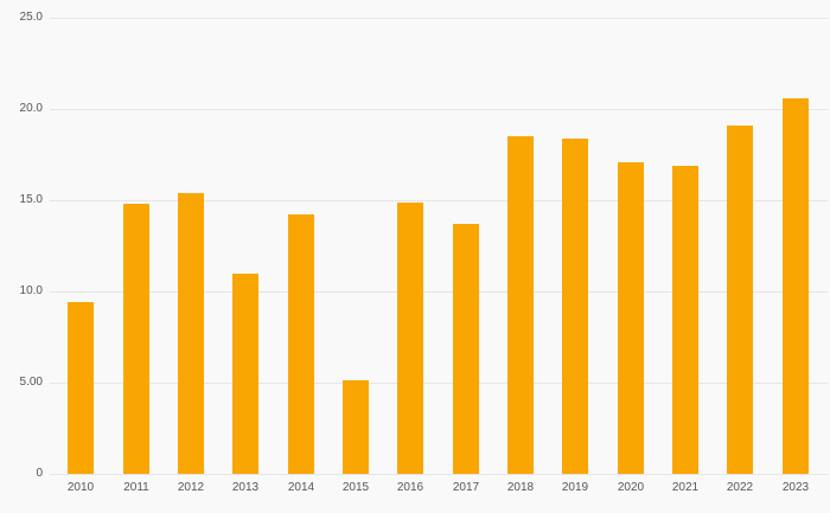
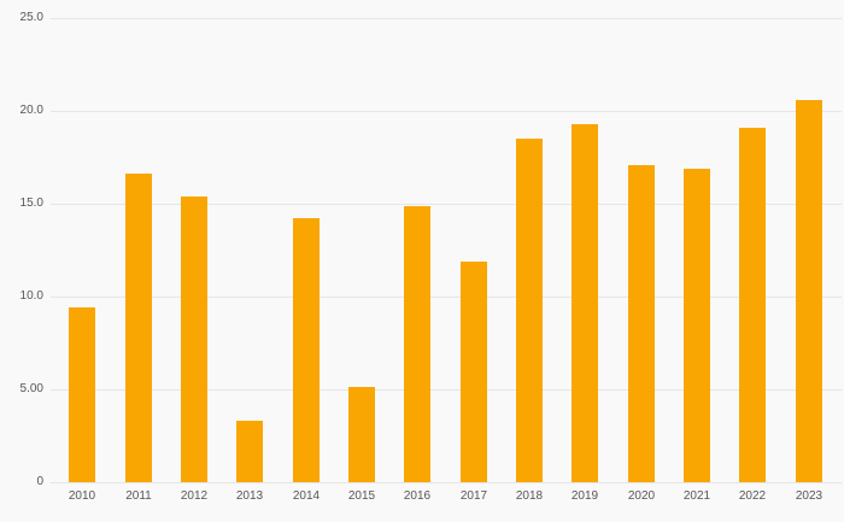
2011: 14.8 -> 16.6
2013: 11.0 -> 3.3
2017: 13.7 -> 11.9
2019: 18.4 -> 19.3
